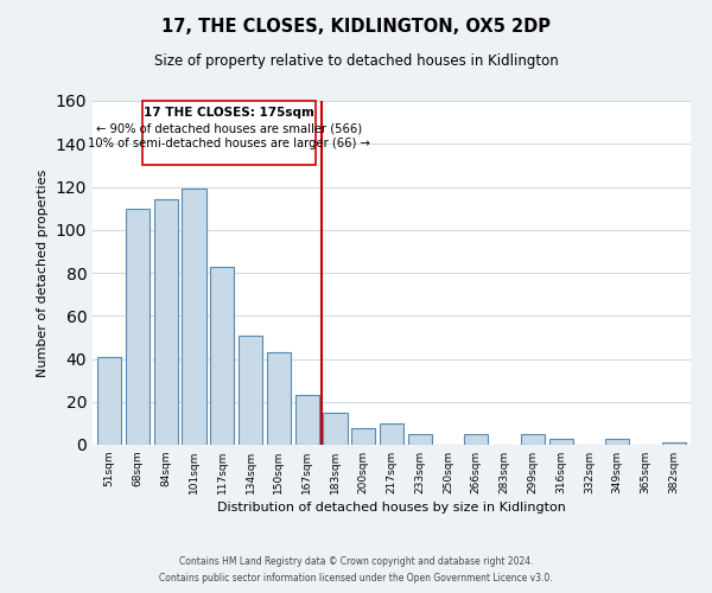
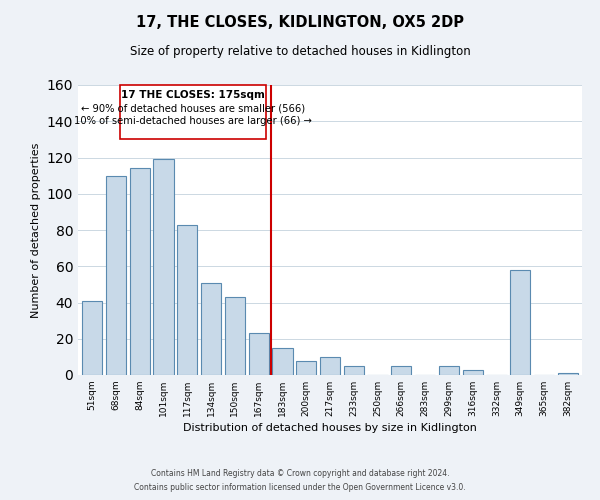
349sqm: 3 -> 58
